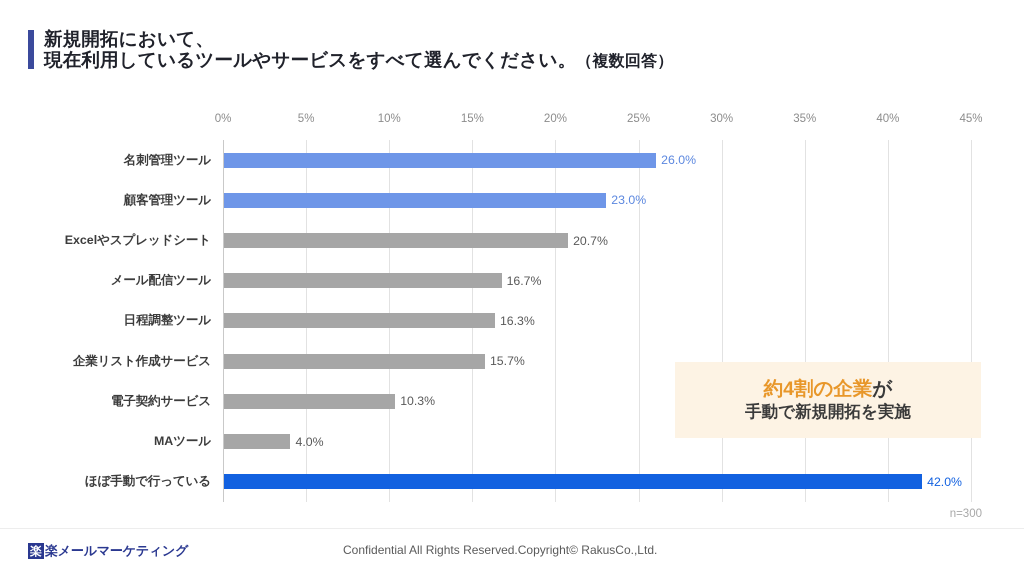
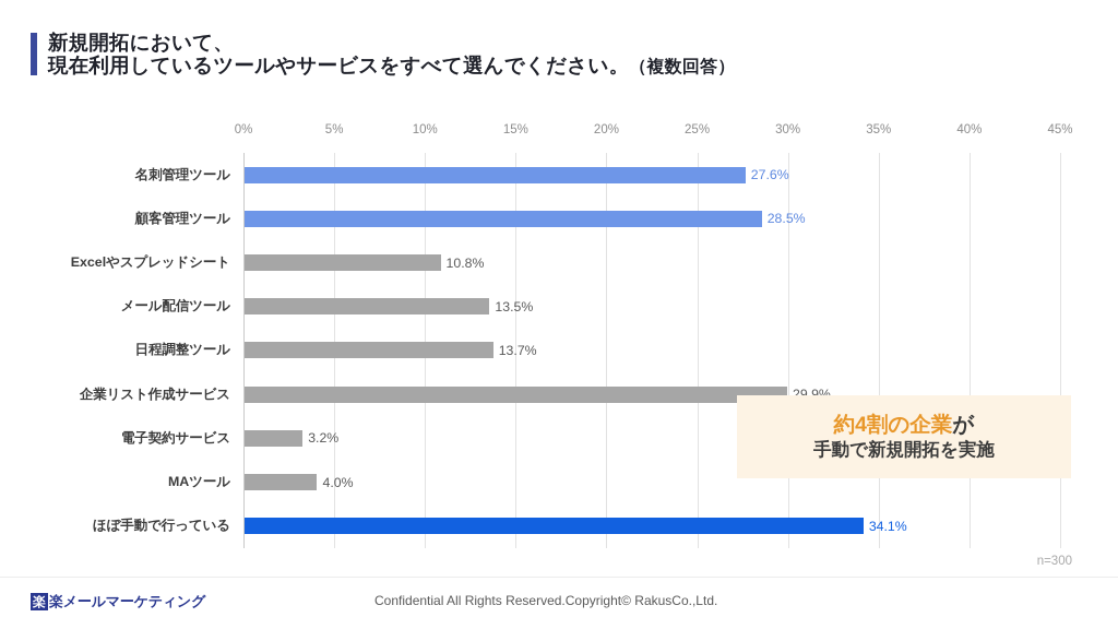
名刺管理ツール: 26.0% -> 27.6%
顧客管理ツール: 23.0% -> 28.5%
Excelやスプレッドシート: 20.7% -> 10.8%
メール配信ツール: 16.7% -> 13.5%
日程調整ツール: 16.3% -> 13.7%
企業リスト作成サービス: 15.7% -> 29.9%
電子契約サービス: 10.3% -> 3.2%
ほぼ手動で行っている: 42.0% -> 34.1%
